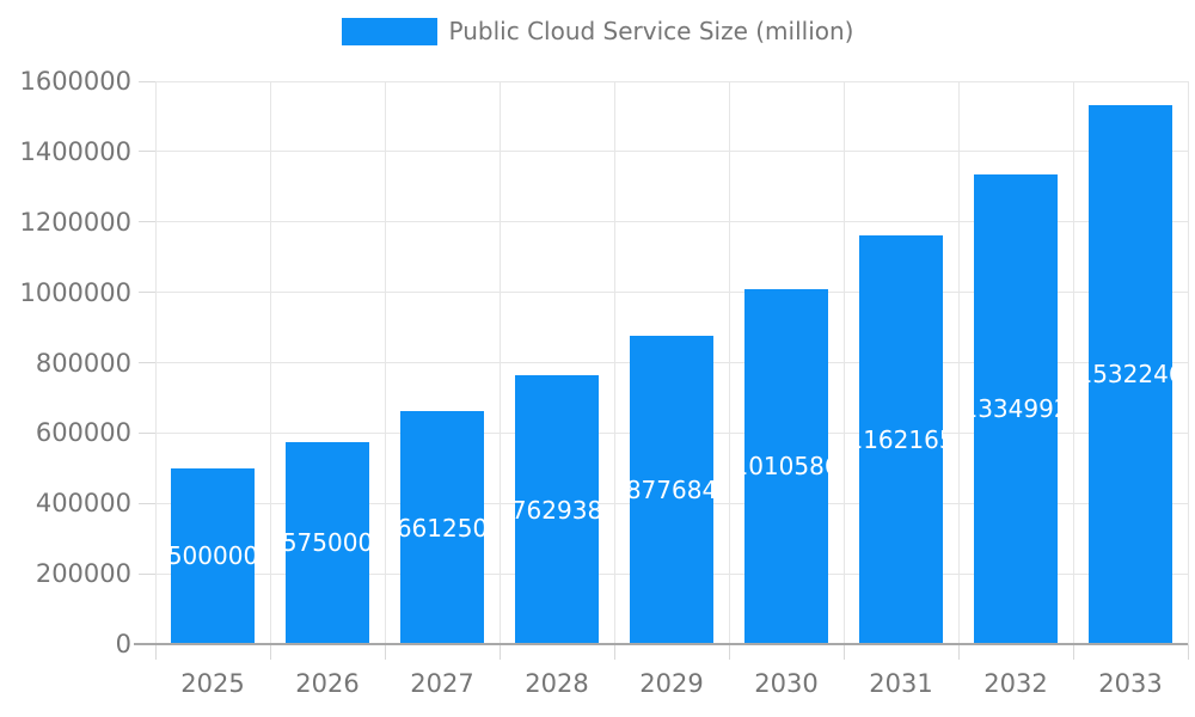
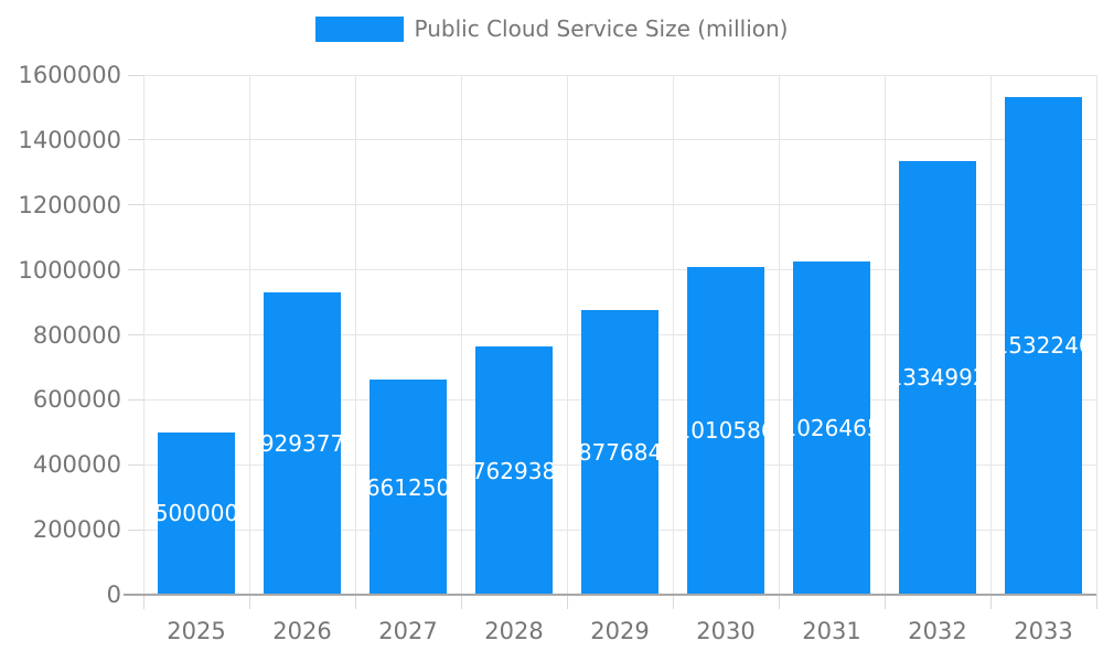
2026: 575000 -> 929377
2031: 1162165 -> 1026465
